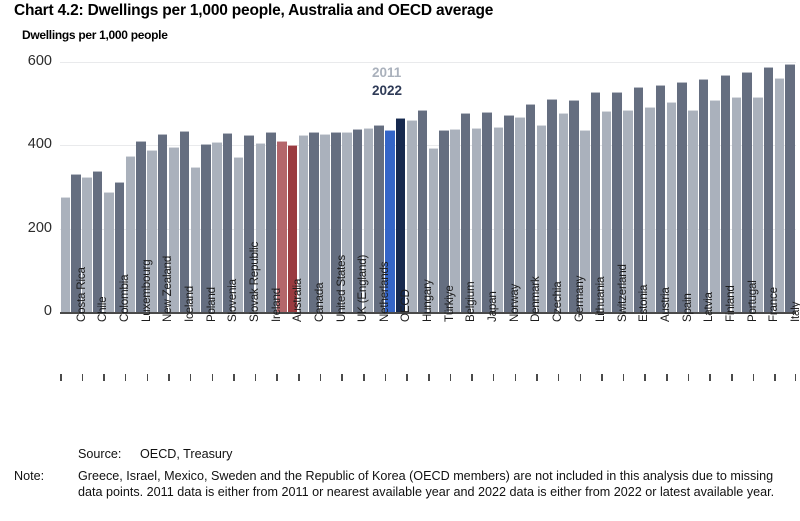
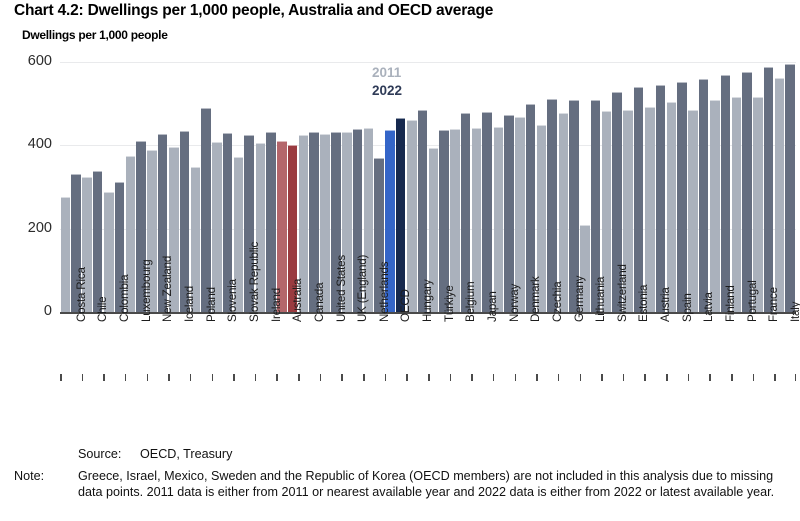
2022/Poland: 400 -> 490
2022/Netherlands: 450 -> 370
2011/Lithuania: 440 -> 210
2022/Lithuania: 530 -> 510
